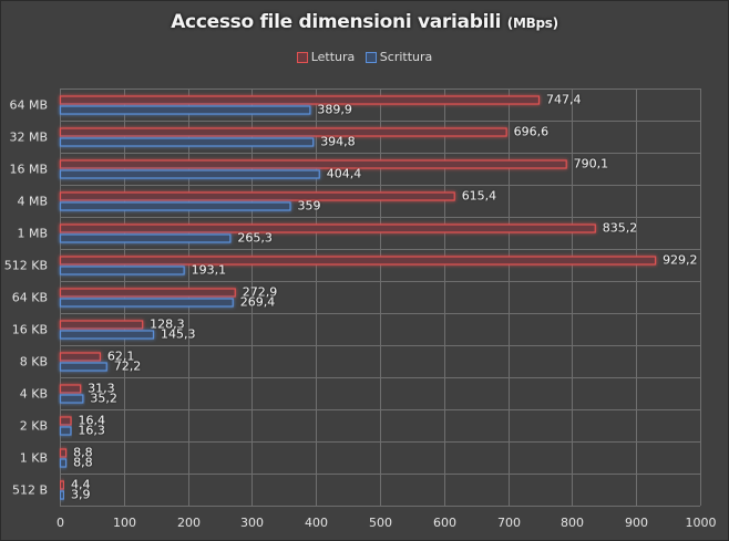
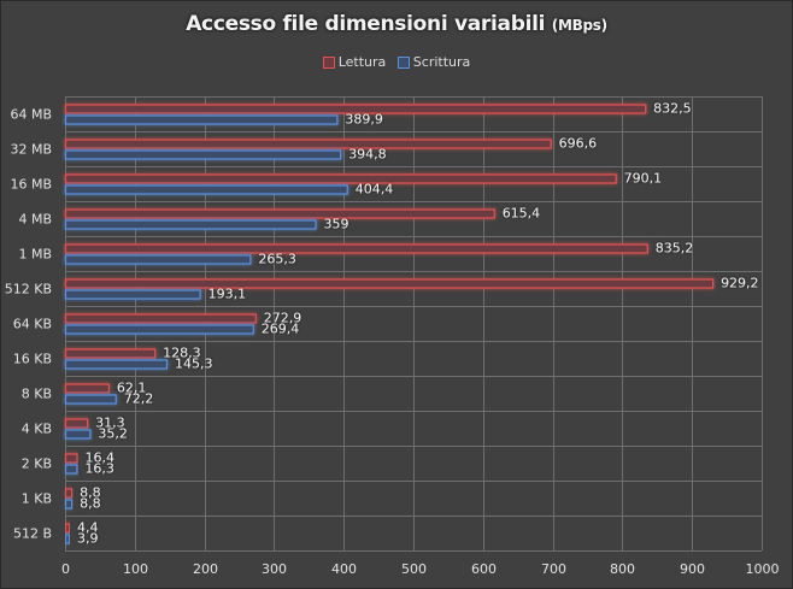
Lettura/64 MB: 747,4 -> 832,5
